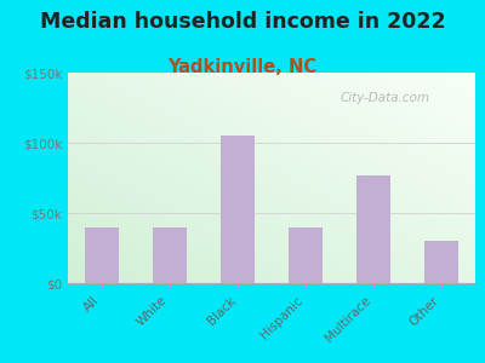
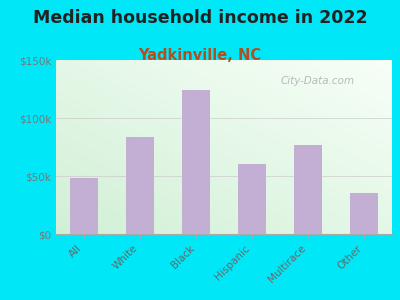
All: $40k -> $48k
White: $40k -> $84k
Black: $105k -> $124k
Hispanic: $40k -> $60k
Other: $30k -> $35k
